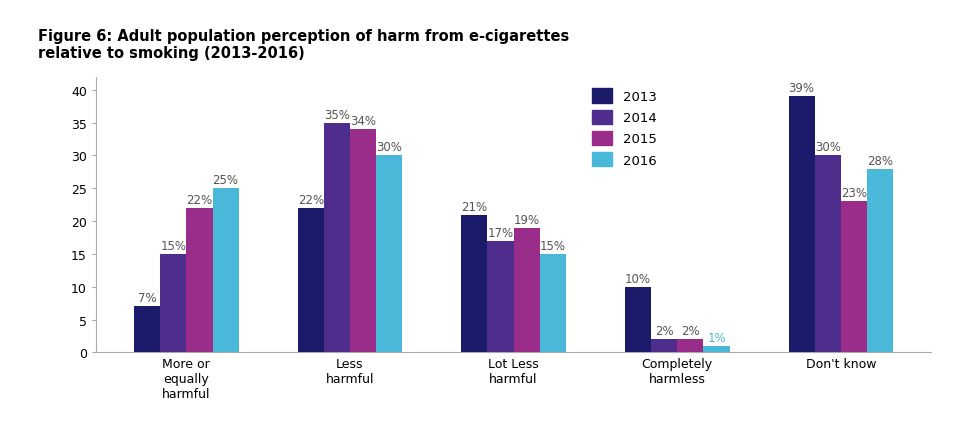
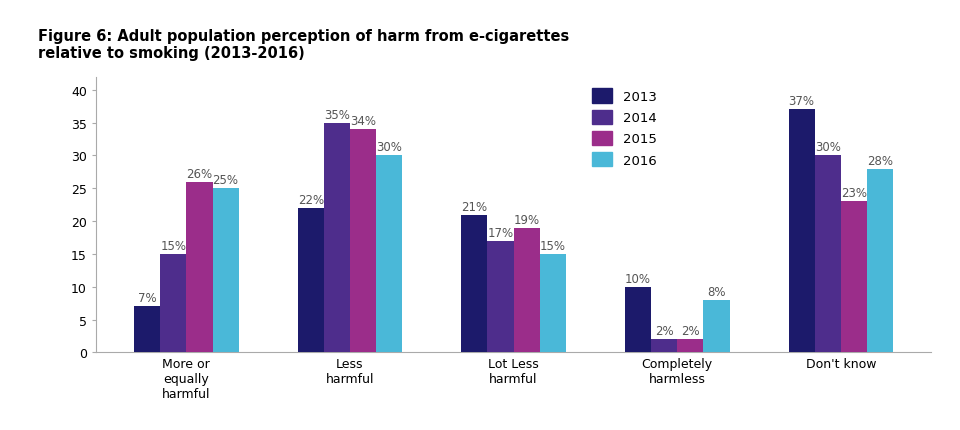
2015/More or equally harmful: 22% -> 26%
2016/Completely harmless: 1% -> 8%
2013/Don't know: 39% -> 37%
